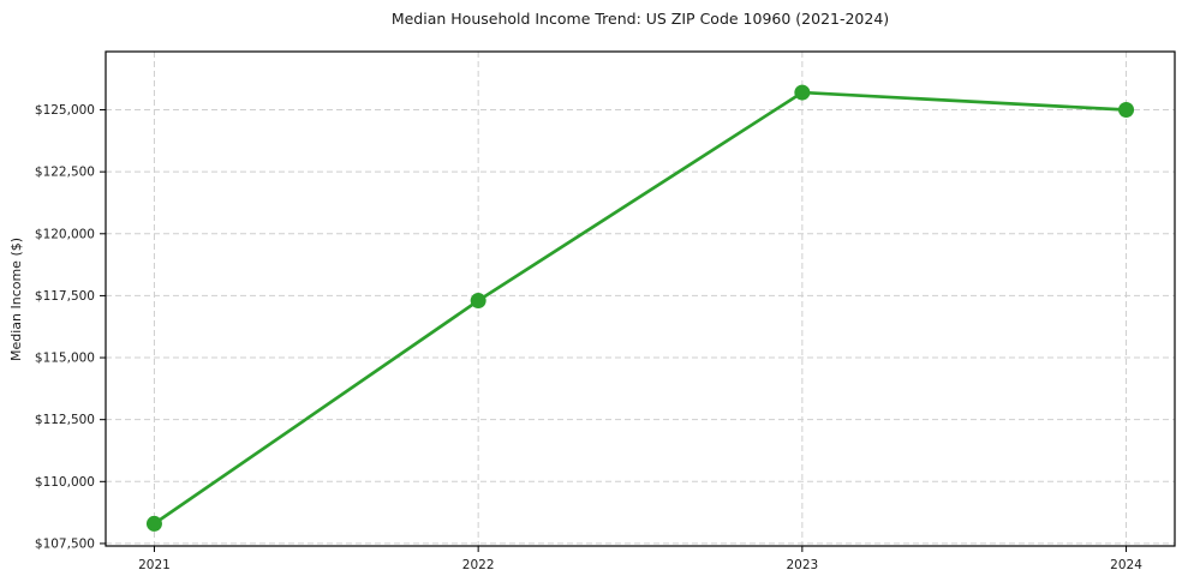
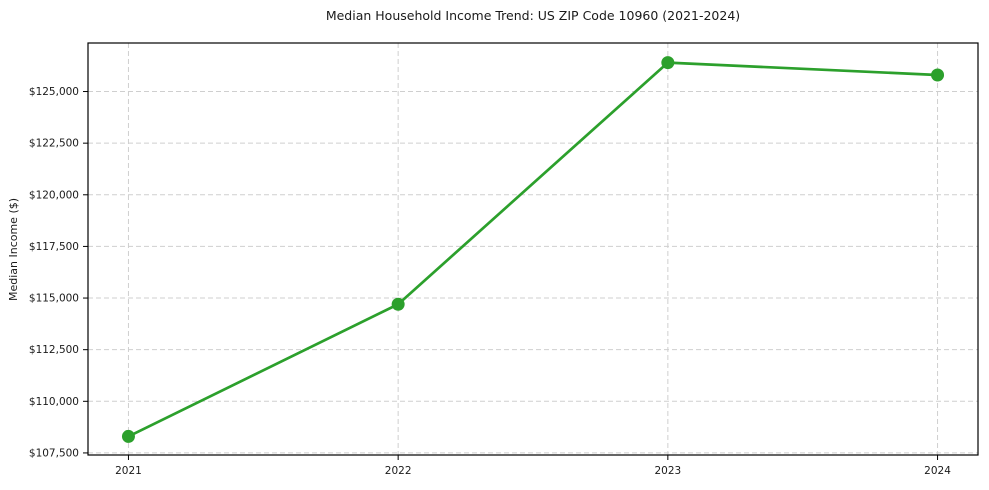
2022: $117300 -> $114700
2023: $125700 -> $126400
2024: $125000 -> $125800
